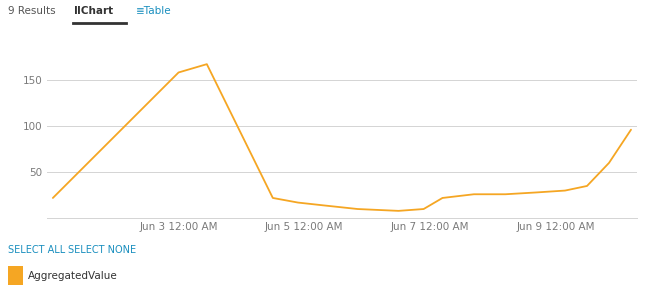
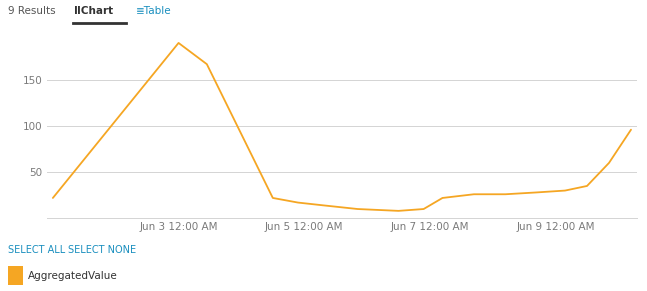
Jun 3 12:00 AM: 158 -> 190
